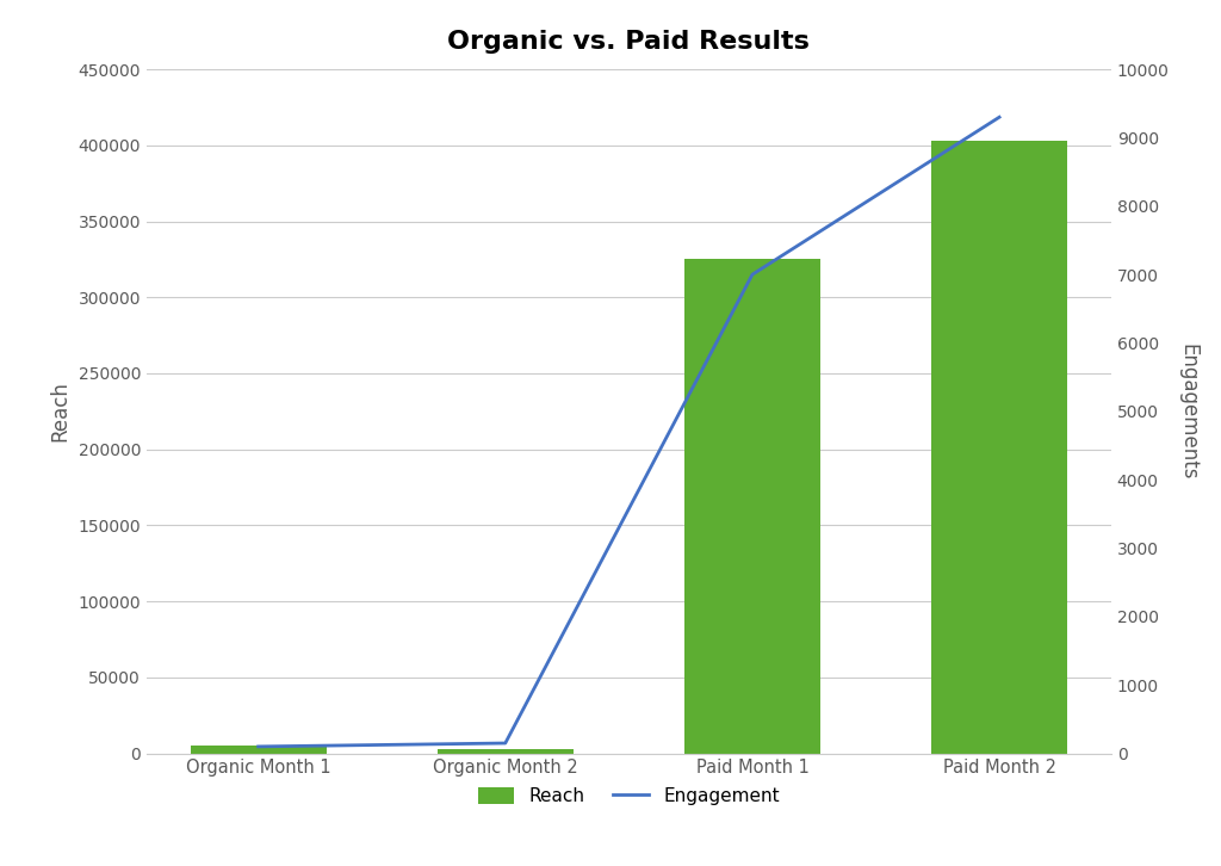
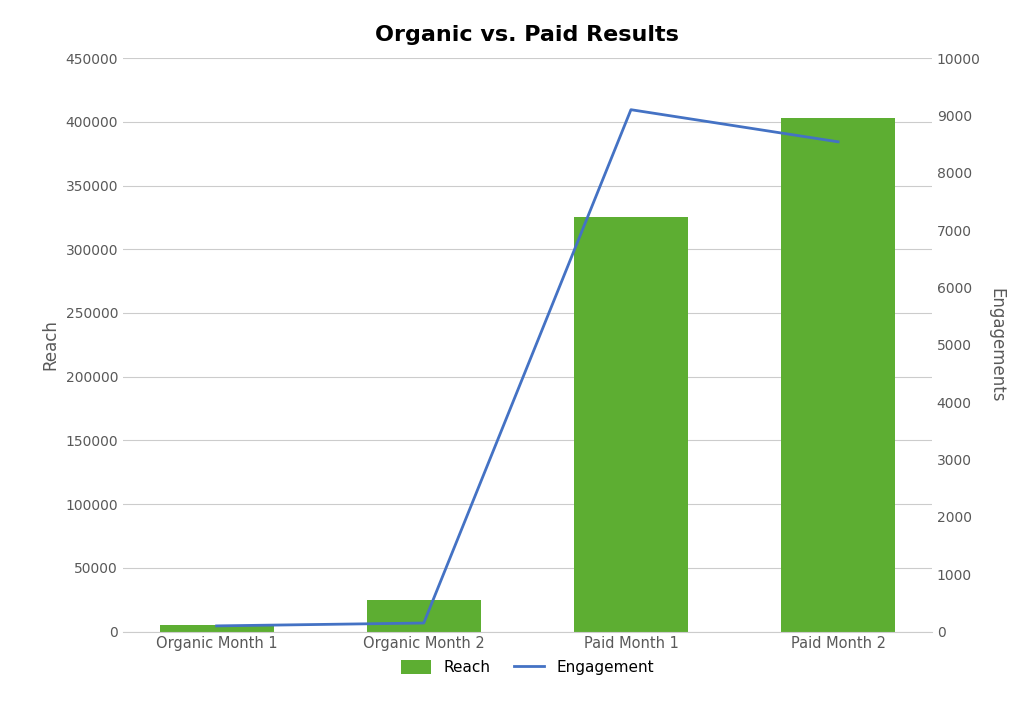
Reach/Organic Month 2: 3000 -> 25000
Engagement/Paid Month 1: 7000 -> 9100
Engagement/Paid Month 2: 9300 -> 8540
